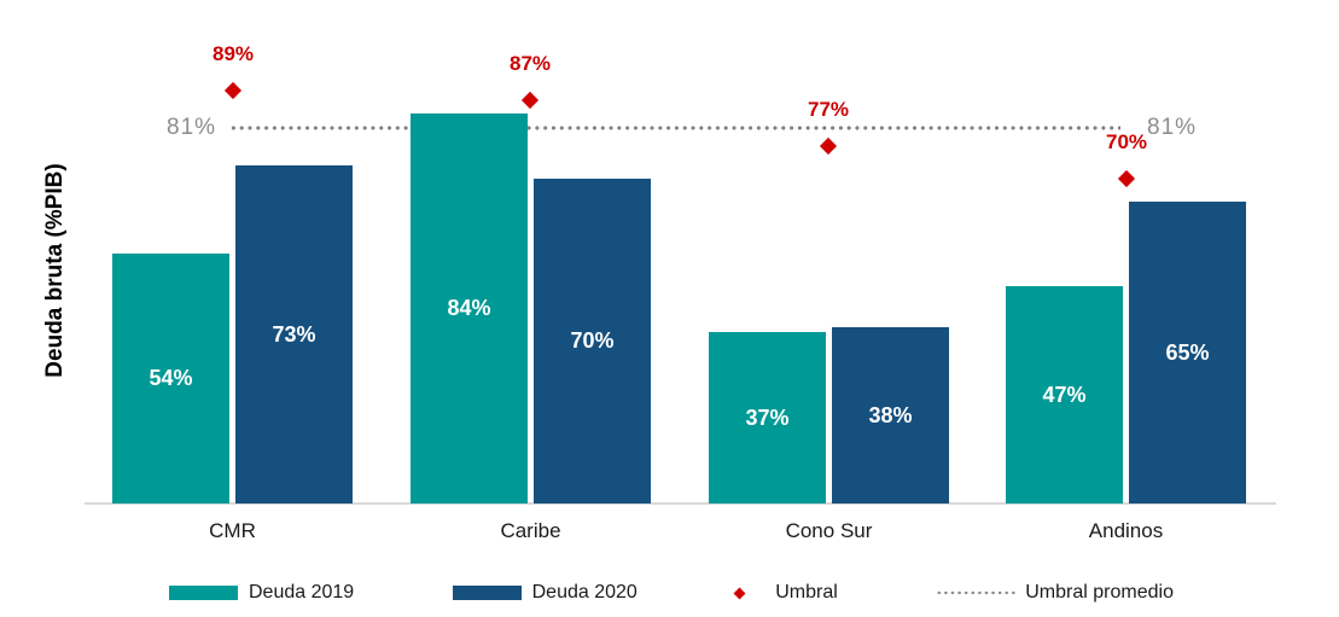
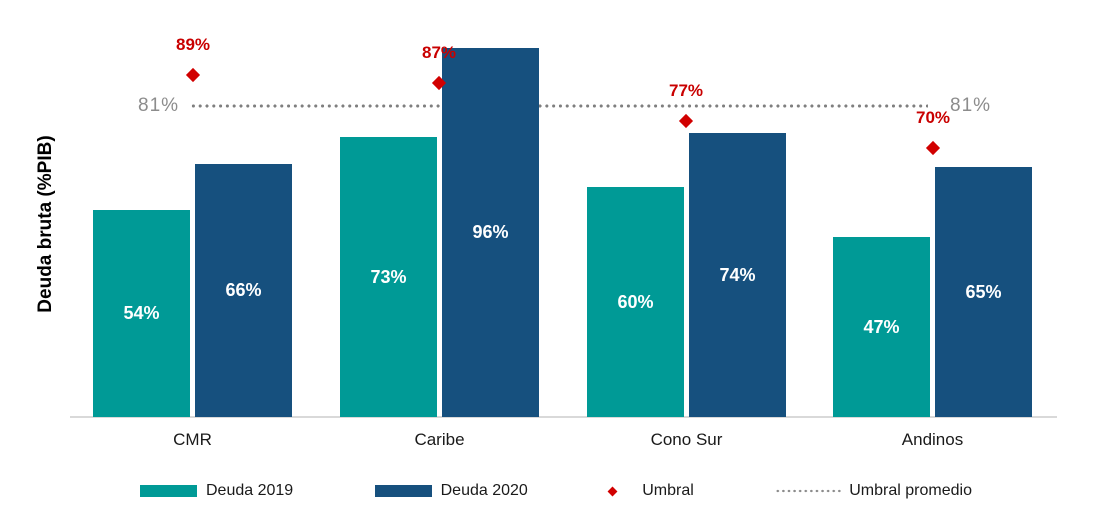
Deuda 2020/CMR: 73% -> 66%
Deuda 2019/Caribe: 84% -> 73%
Deuda 2020/Caribe: 70% -> 96%
Deuda 2019/Cono Sur: 37% -> 60%
Deuda 2020/Cono Sur: 38% -> 74%
